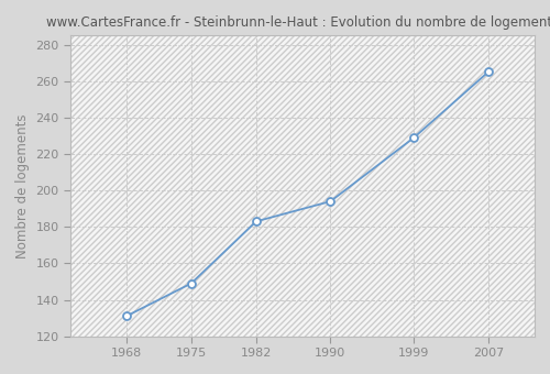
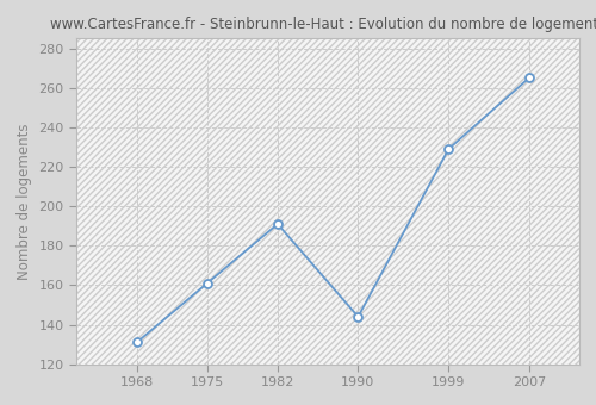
1975: 149 -> 161
1982: 183 -> 191
1990: 194 -> 144
